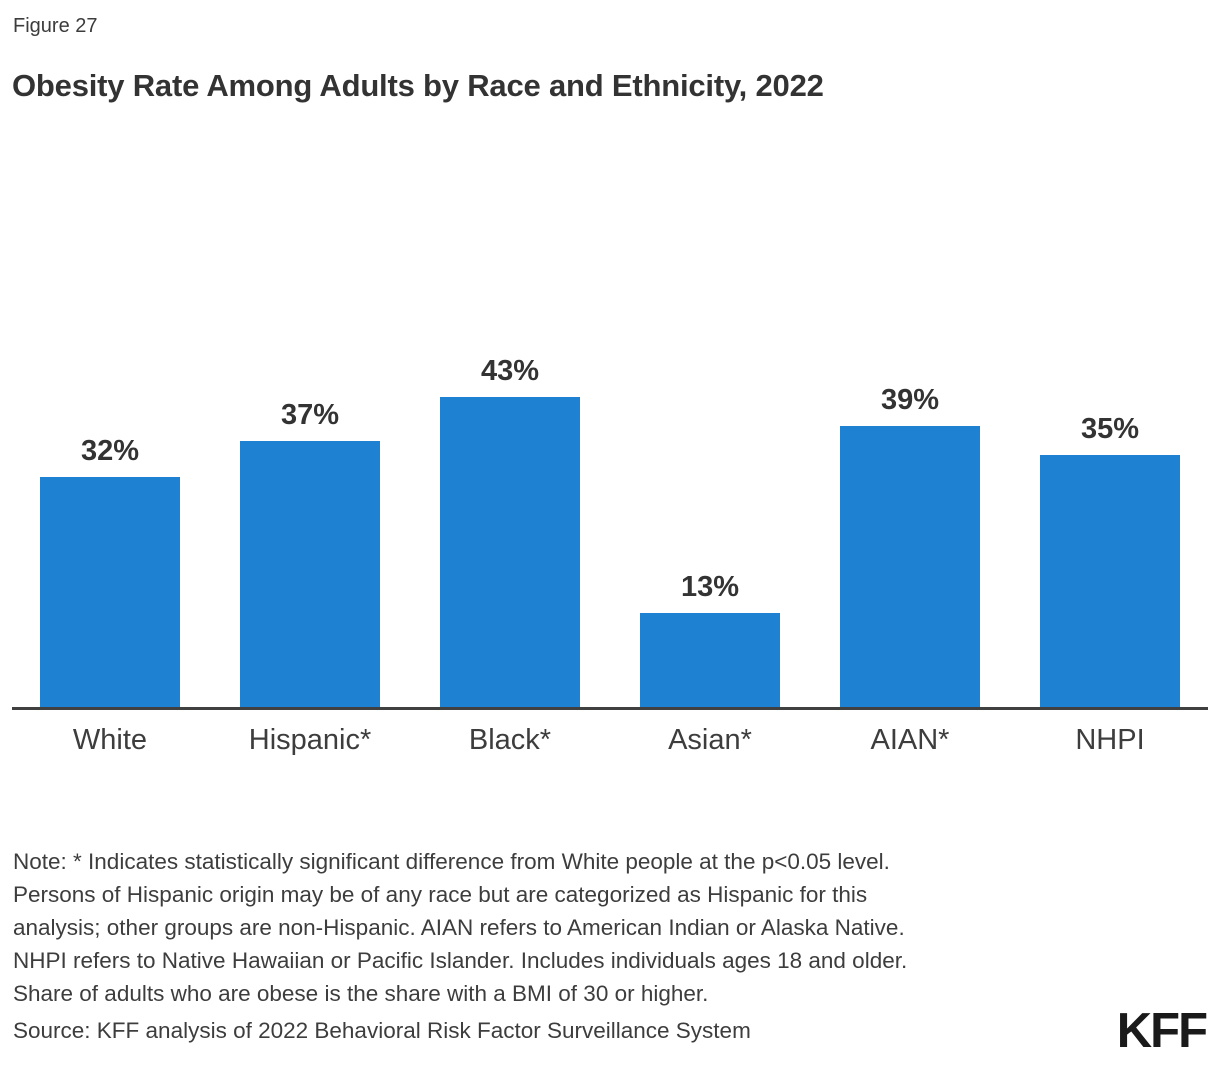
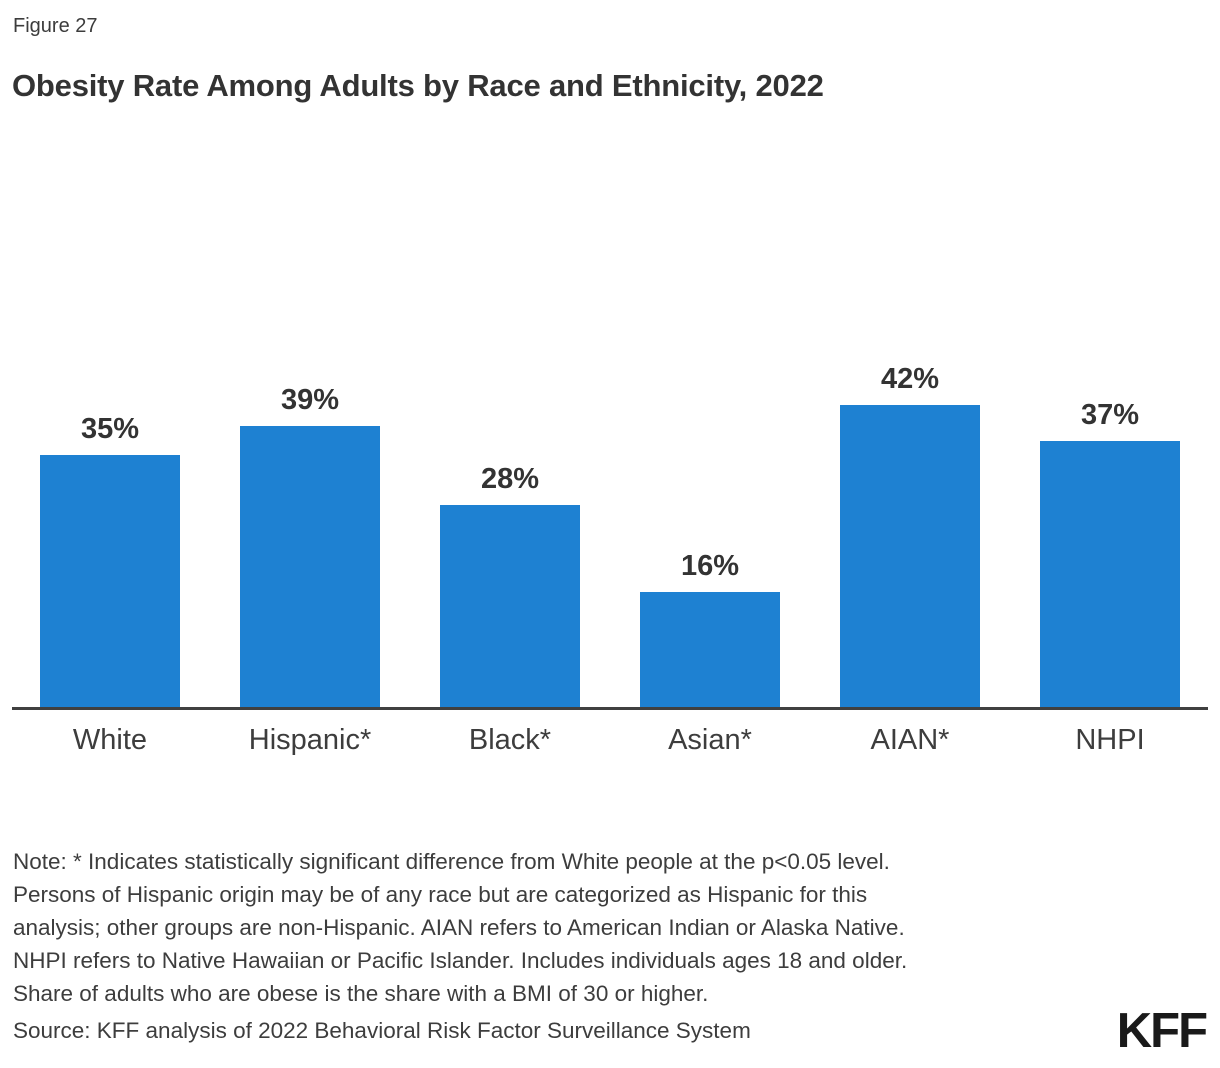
White: 32% -> 35%
Hispanic*: 37% -> 39%
Black*: 43% -> 28%
Asian*: 13% -> 16%
AIAN*: 39% -> 42%
NHPI: 35% -> 37%
